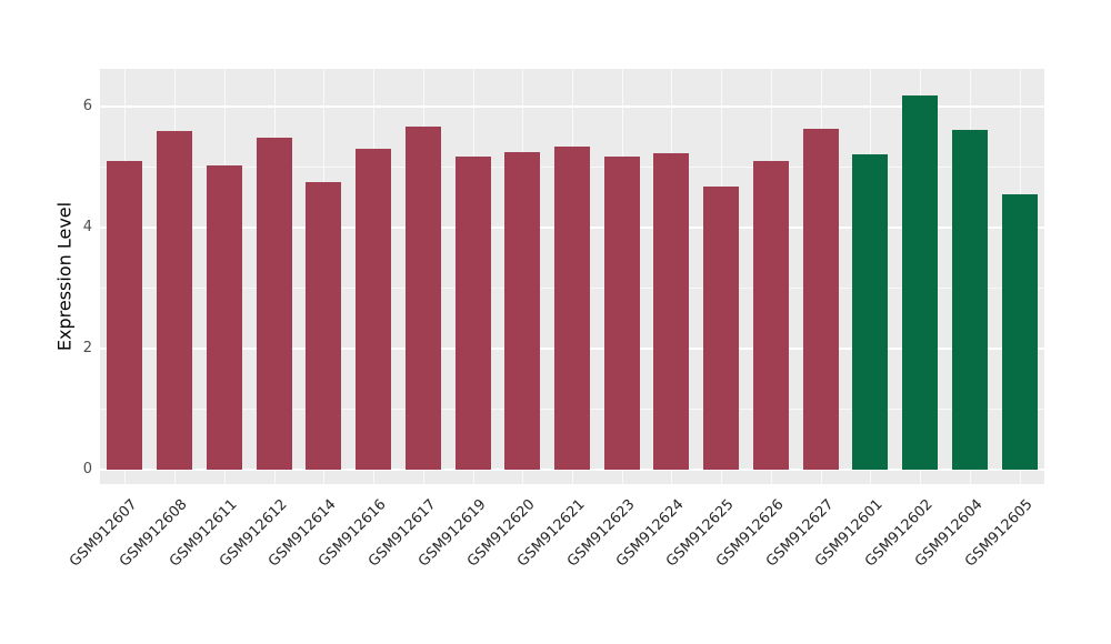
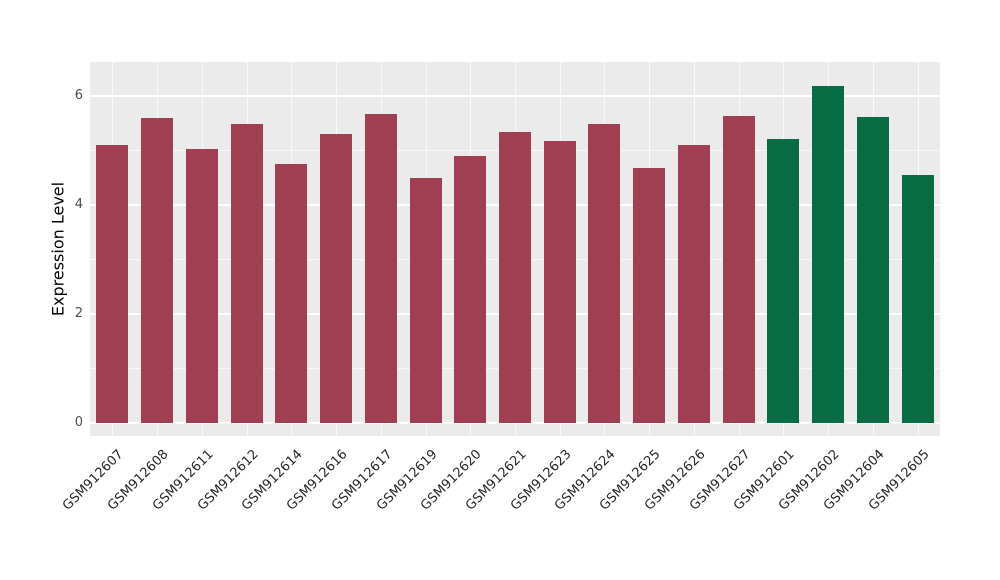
GSM912619: 5.2 -> 4.5
GSM912620: 5.3 -> 4.9
GSM912624: 5.2 -> 5.5
